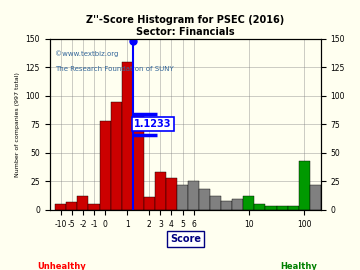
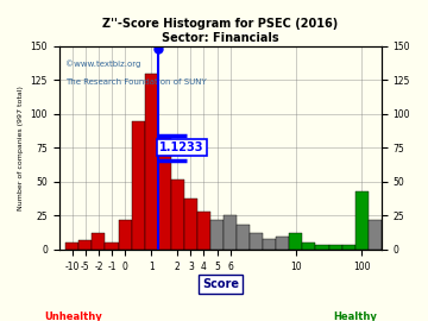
0: 78 -> 22
2: 11 -> 52
3: 33 -> 38
